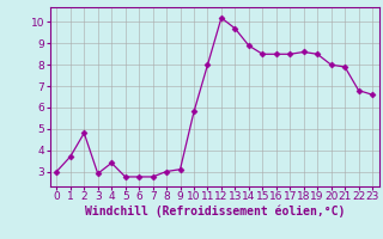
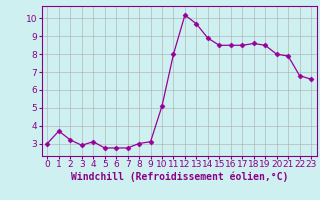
2: 4.8 -> 3.2
4: 3.4 -> 3.1
10: 5.8 -> 5.1
